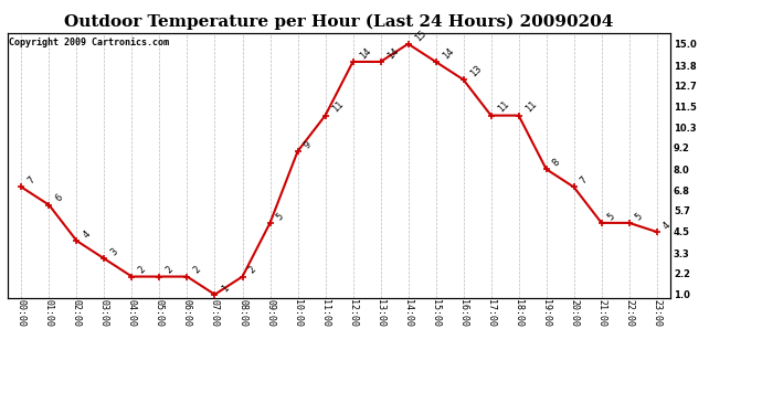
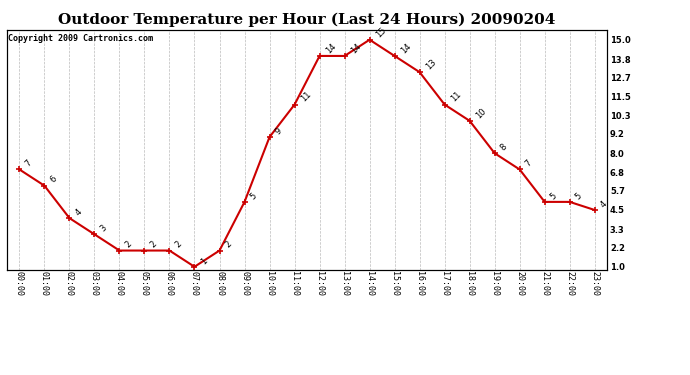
18:00: 11 -> 10
